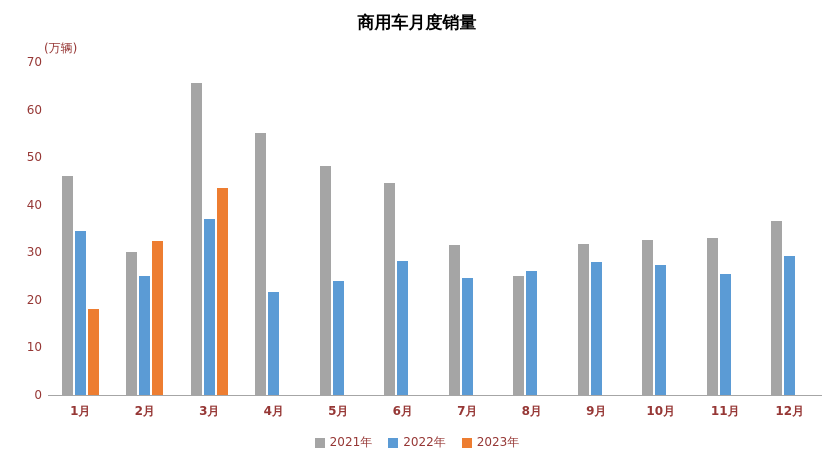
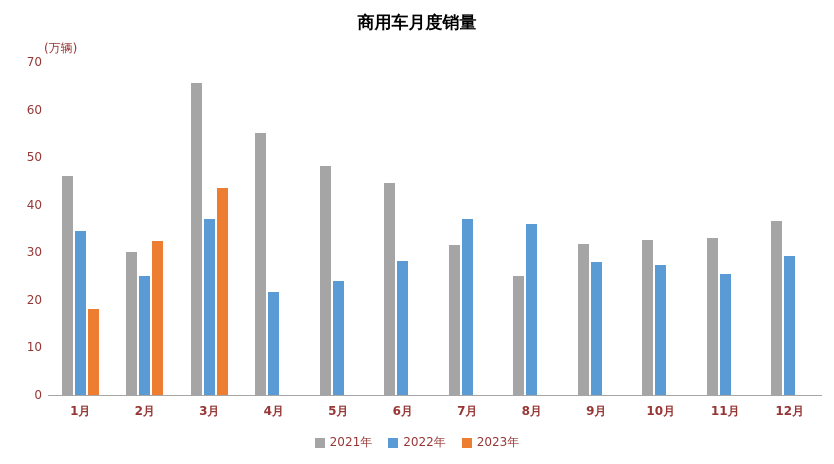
2022年/7月: 24 -> 37
2022年/8月: 26 -> 36
